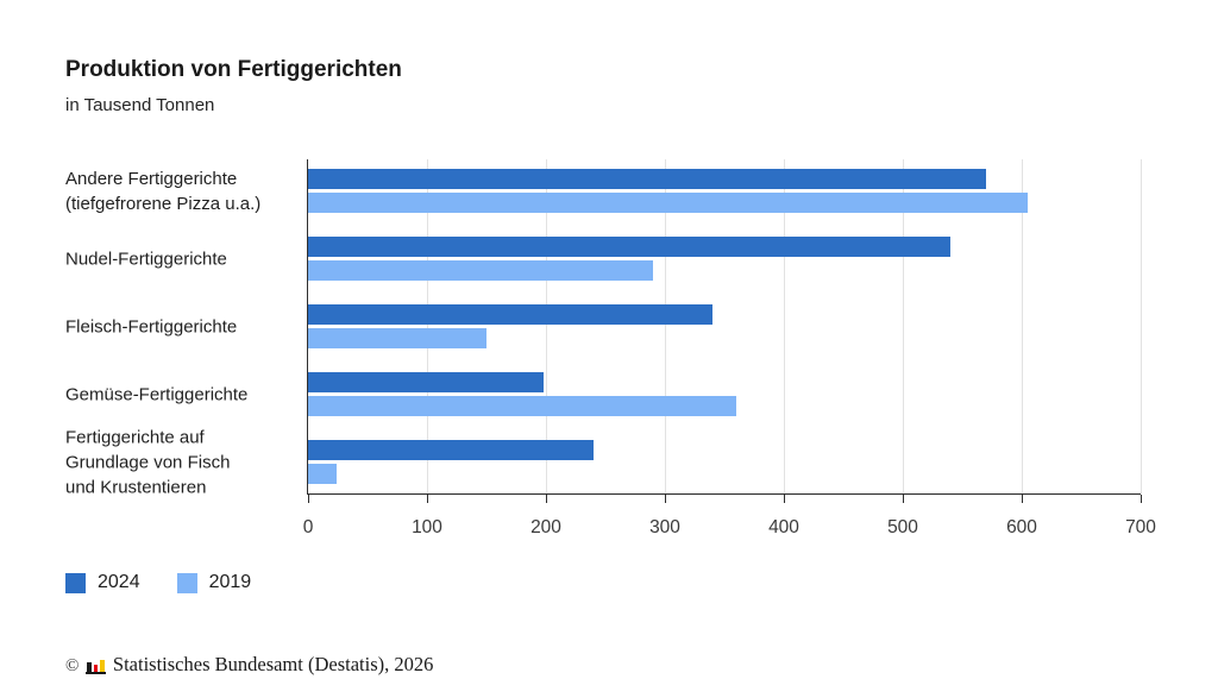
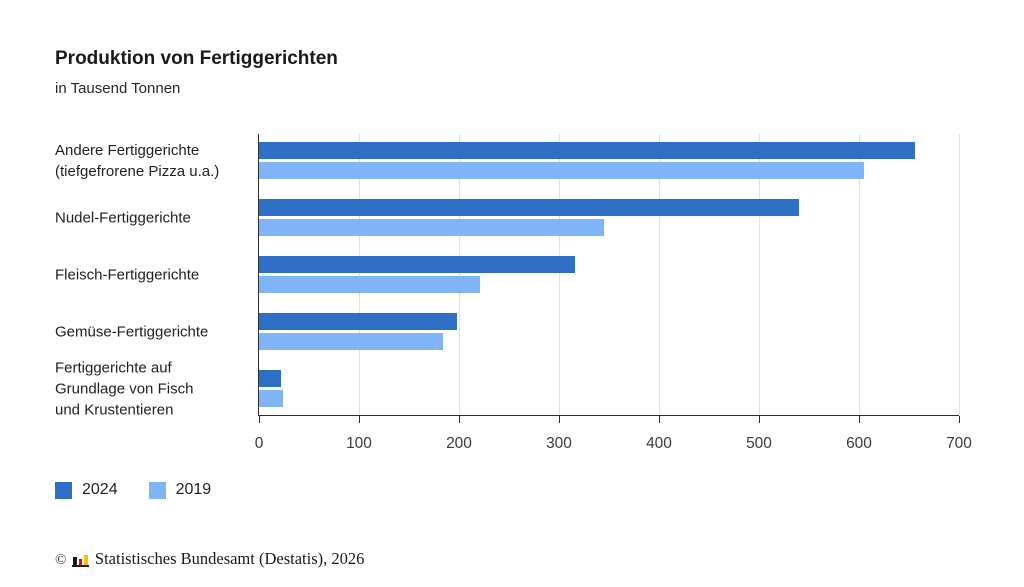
2024/Andere Fertiggerichte (tiefgefrorene Pizza u.a.): 570 -> 660
2019/Nudel-Fertiggerichte: 290 -> 340
2024/Fleisch-Fertiggerichte: 340 -> 320
2019/Fleisch-Fertiggerichte: 150 -> 220
2019/Gemüse-Fertiggerichte: 360 -> 180
2024/Fertiggerichte auf Grundlage von Fisch und Krustentieren: 240 -> 20
